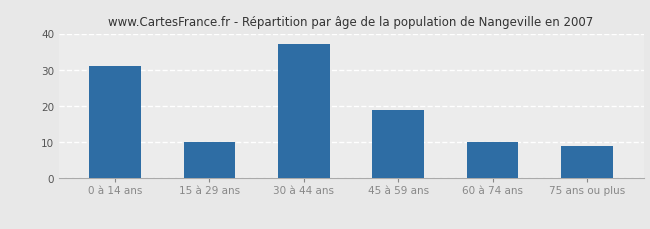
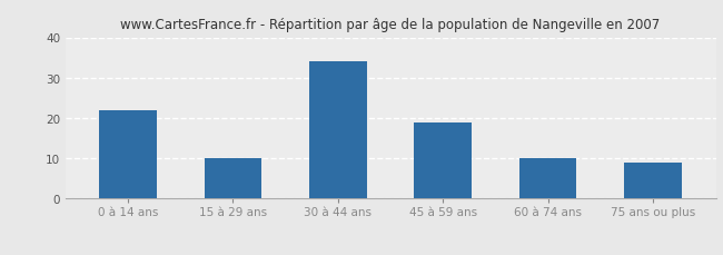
0 à 14 ans: 31 -> 22
30 à 44 ans: 37 -> 34
